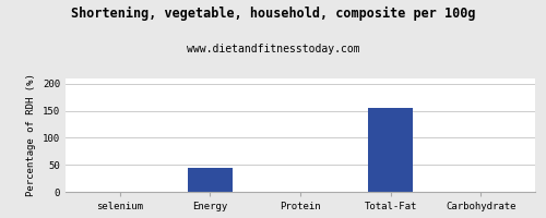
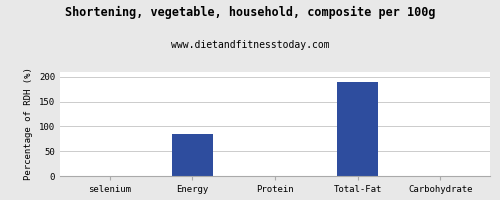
Energy: 45 -> 85
Total-Fat: 155 -> 190
